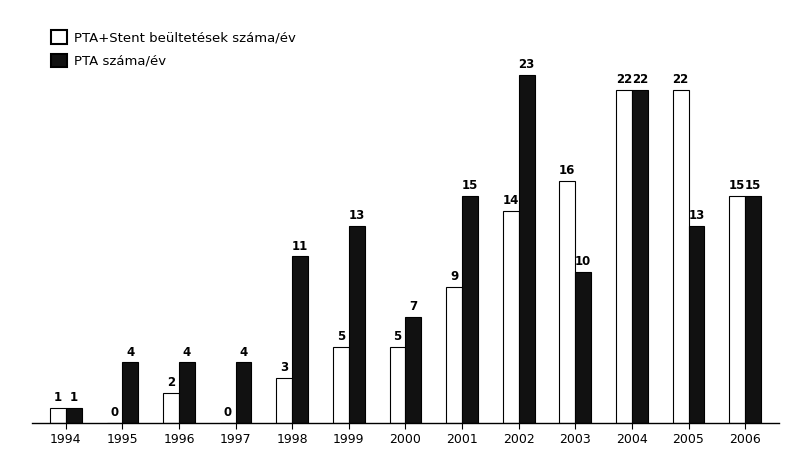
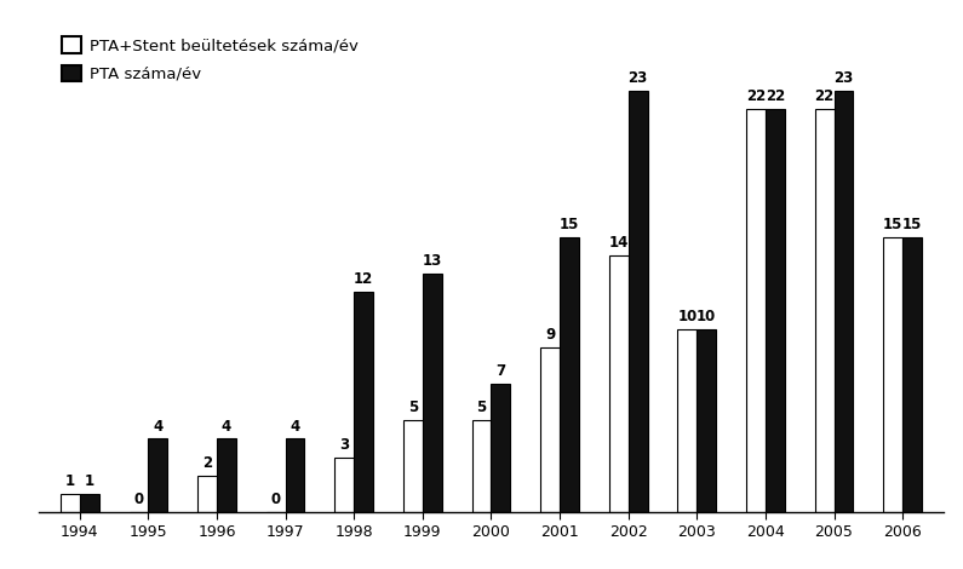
PTA száma/év/1998: 11 -> 12
PTA+Stent beültetések száma/év/2003: 16 -> 10
PTA száma/év/2005: 13 -> 23
